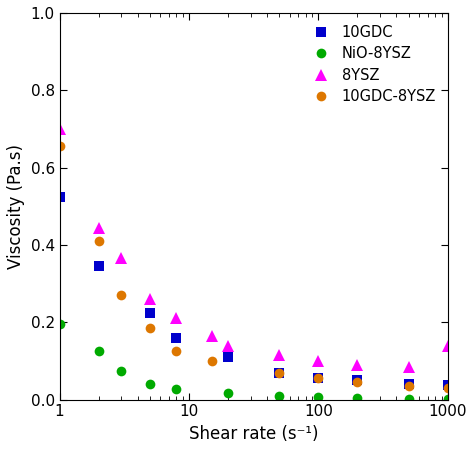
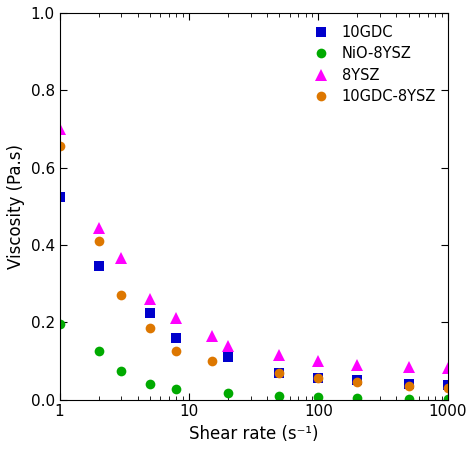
8YSZ/1000: 0.140 -> 0.082
